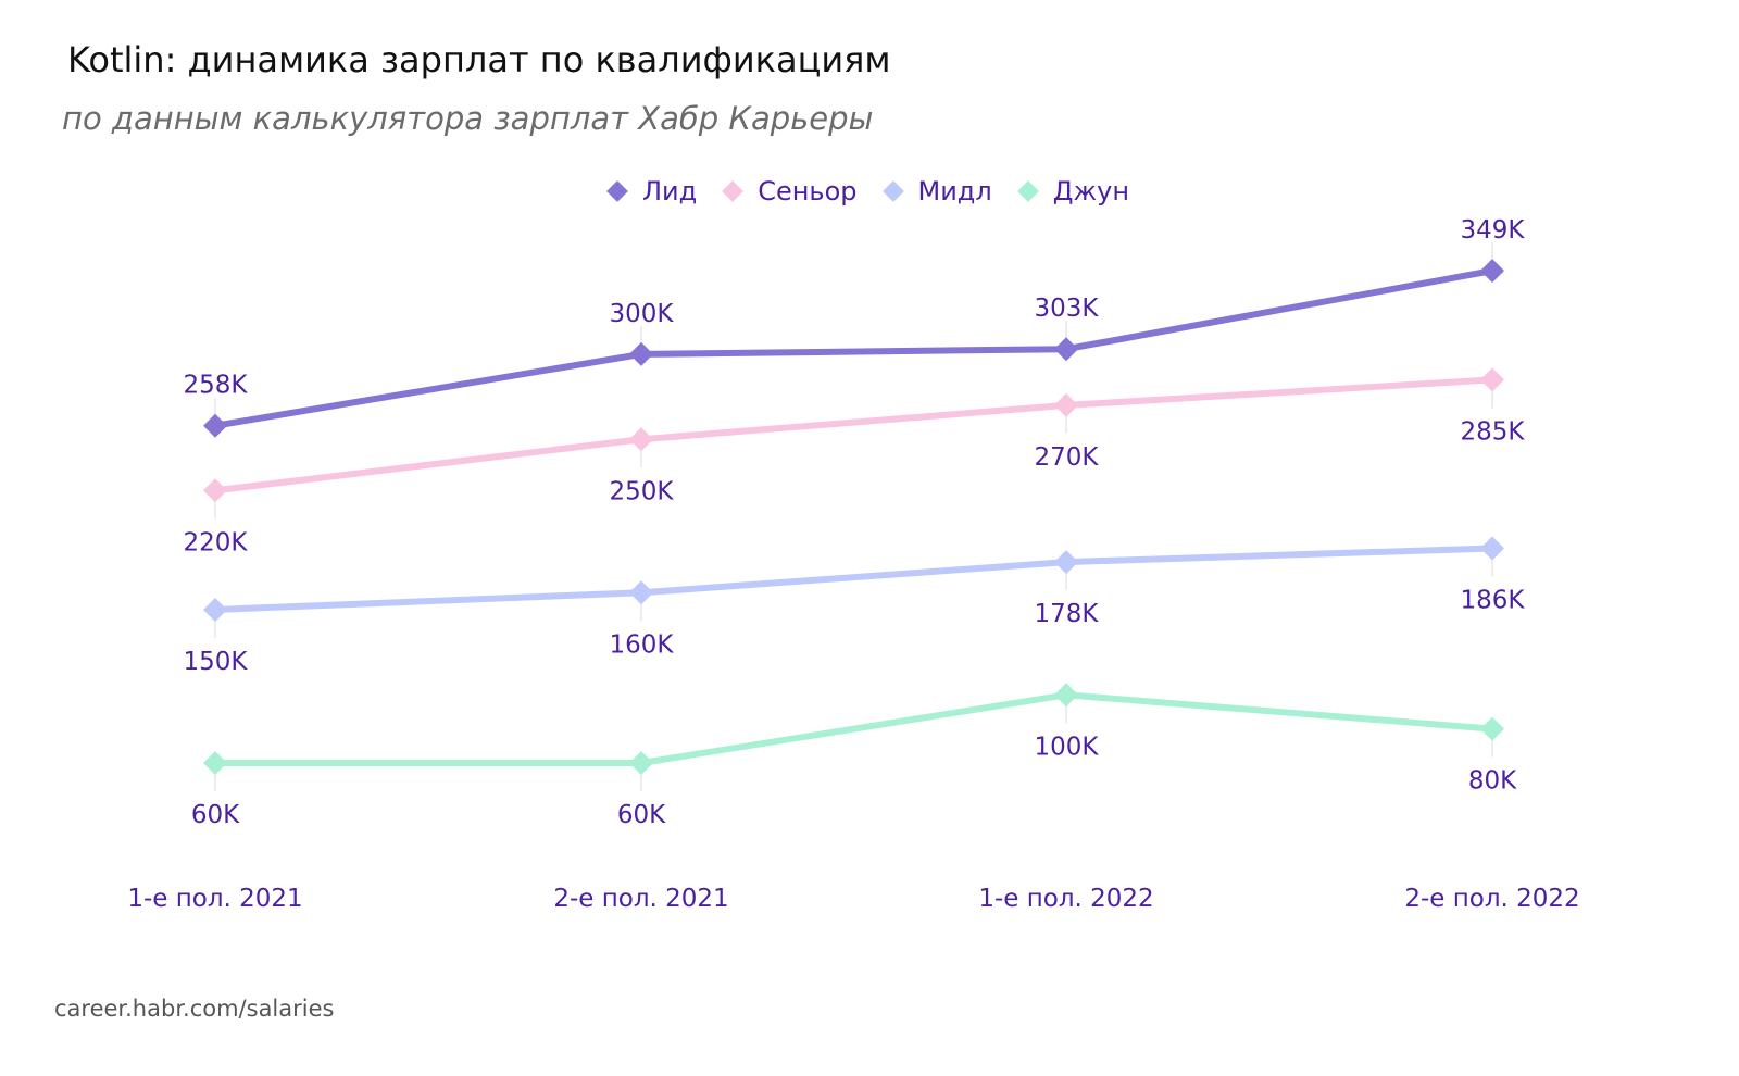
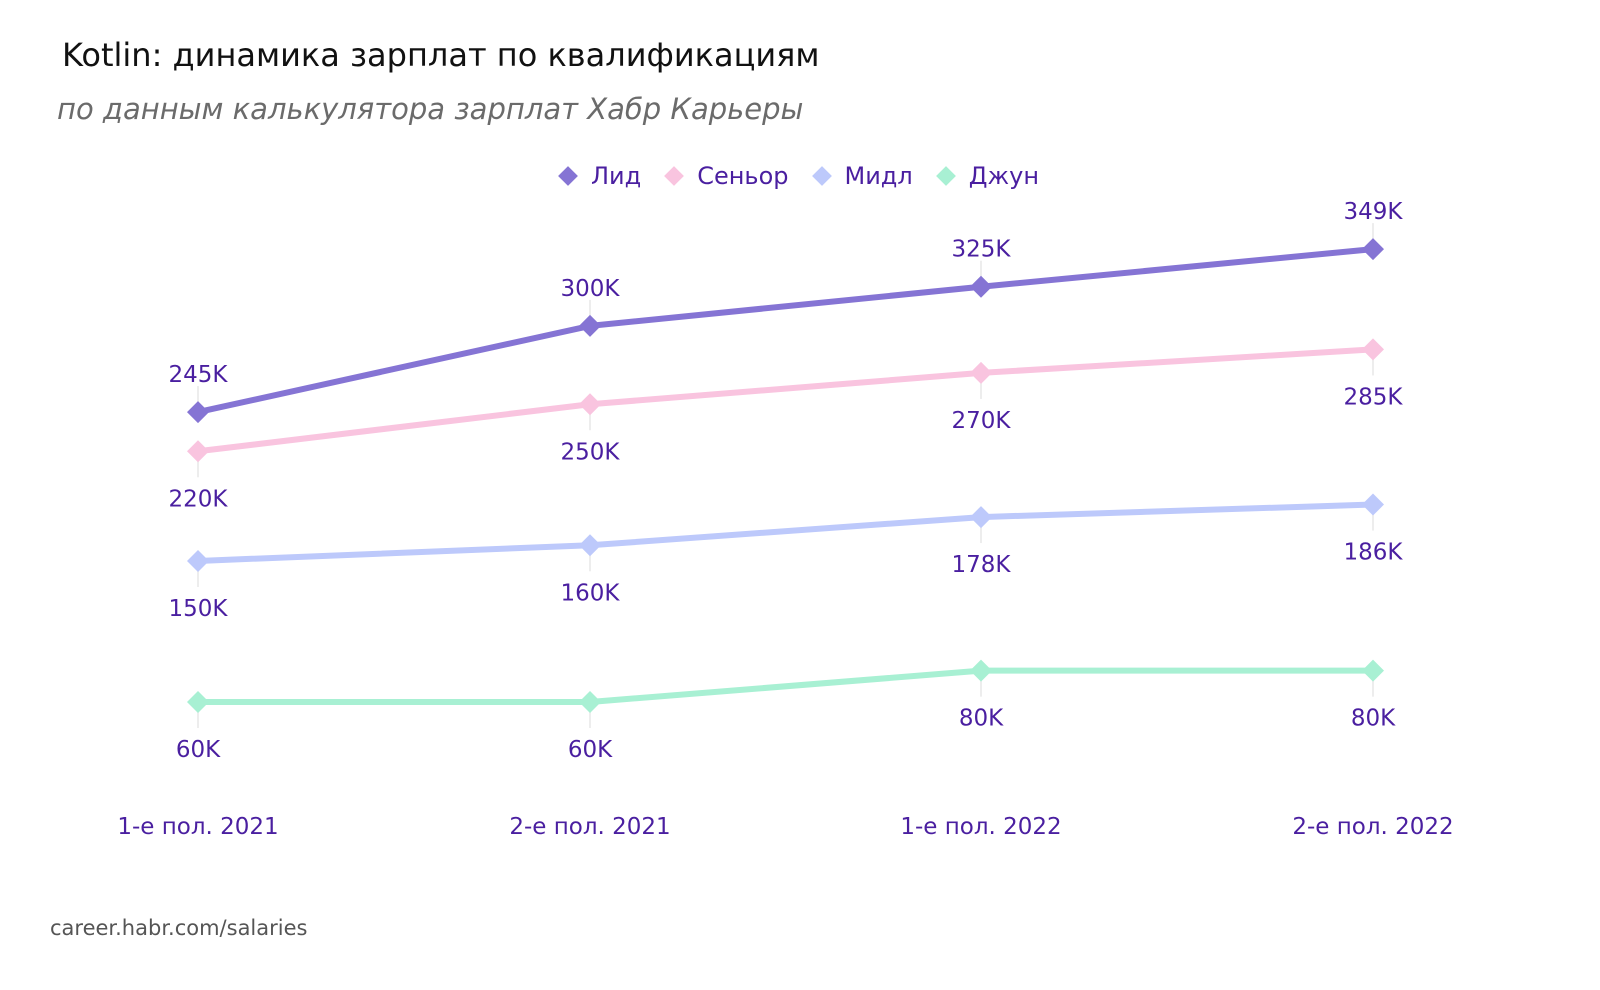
Лид/1-е пол. 2021: 258K -> 245K
Лид/1-е пол. 2022: 303K -> 325K
Джун/1-е пол. 2022: 100K -> 80K
